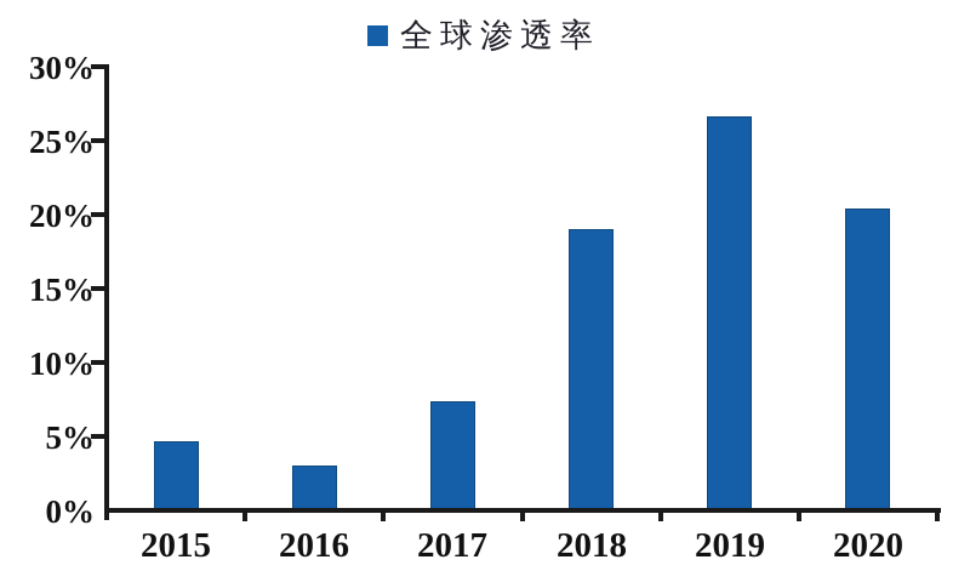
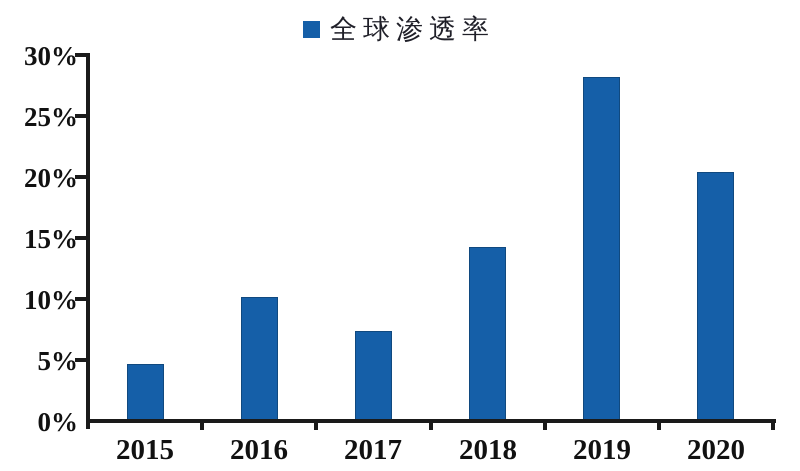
2016: 3.0% -> 10.2%
2018: 19.0% -> 14.3%
2019: 26.6% -> 28.2%
